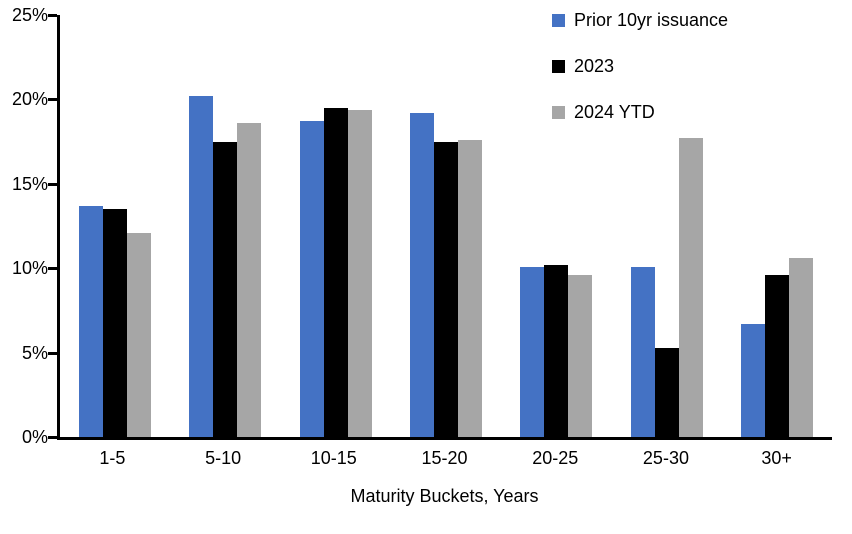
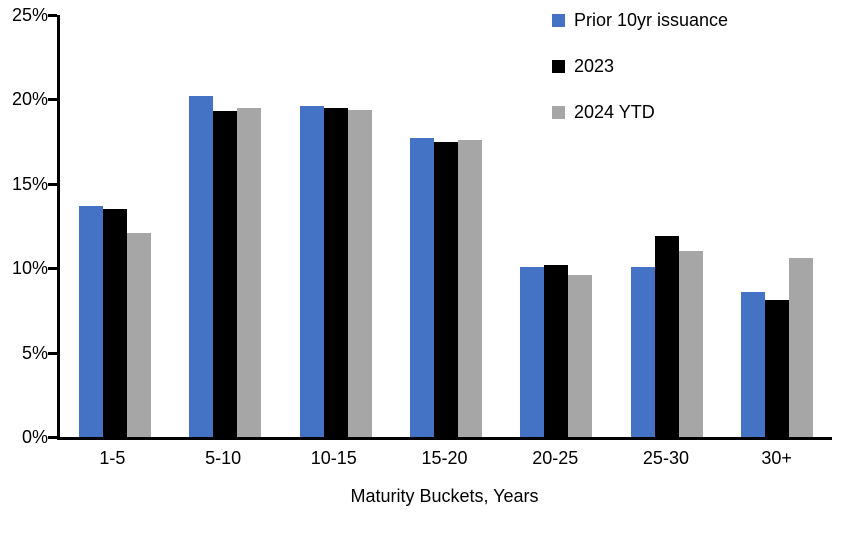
2023/5-10: 17.5% -> 19.3%
2024 YTD/5-10: 18.6% -> 19.5%
Prior 10yr issuance/10-15: 18.7% -> 19.6%
Prior 10yr issuance/15-20: 19.2% -> 17.7%
2023/25-30: 5.3% -> 11.9%
2024 YTD/25-30: 17.7% -> 11.0%
Prior 10yr issuance/30+: 6.7% -> 8.6%
2023/30+: 9.6% -> 8.1%
